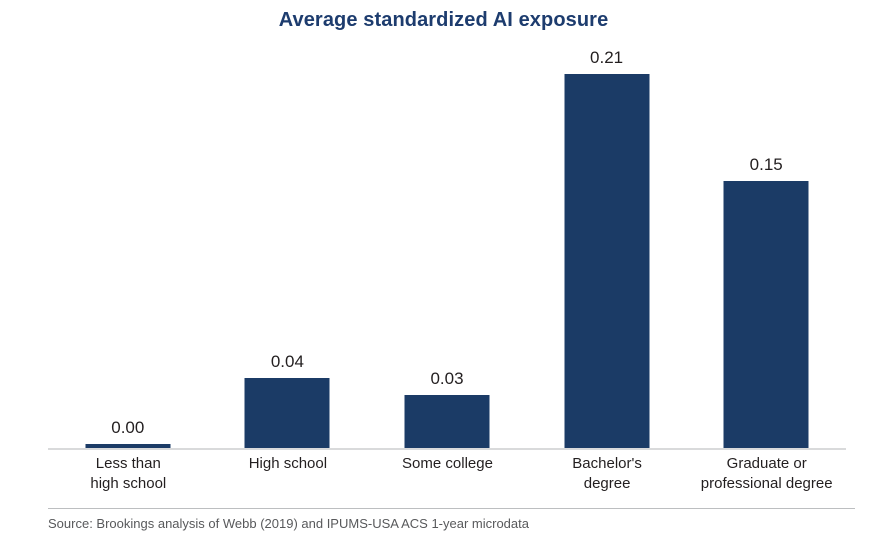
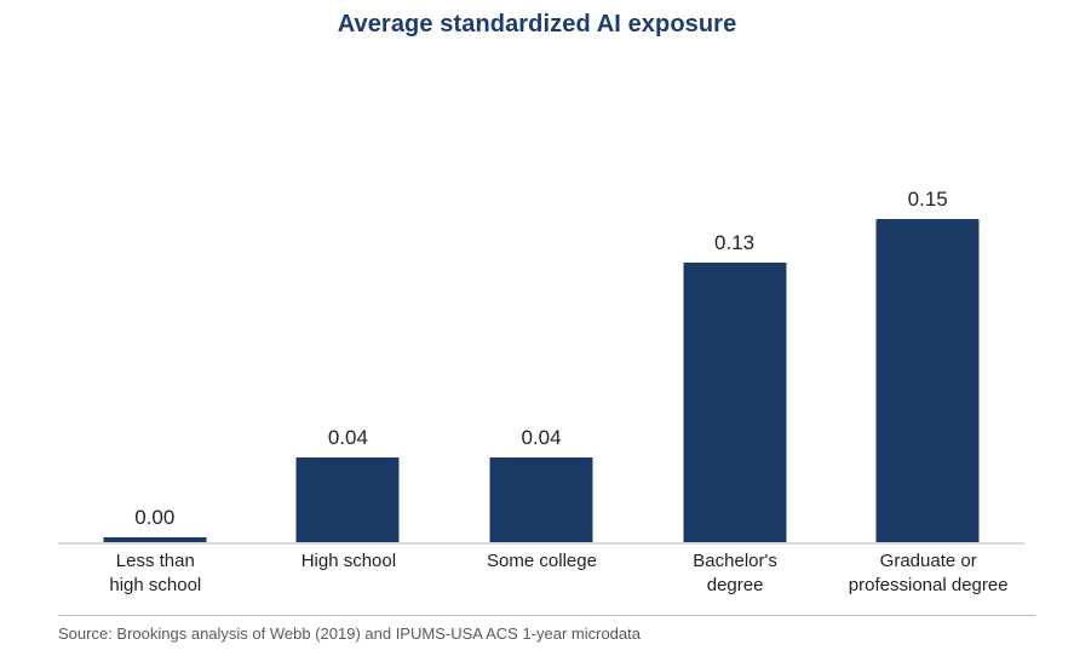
Some college: 0.03 -> 0.04
Bachelor's degree: 0.21 -> 0.13
